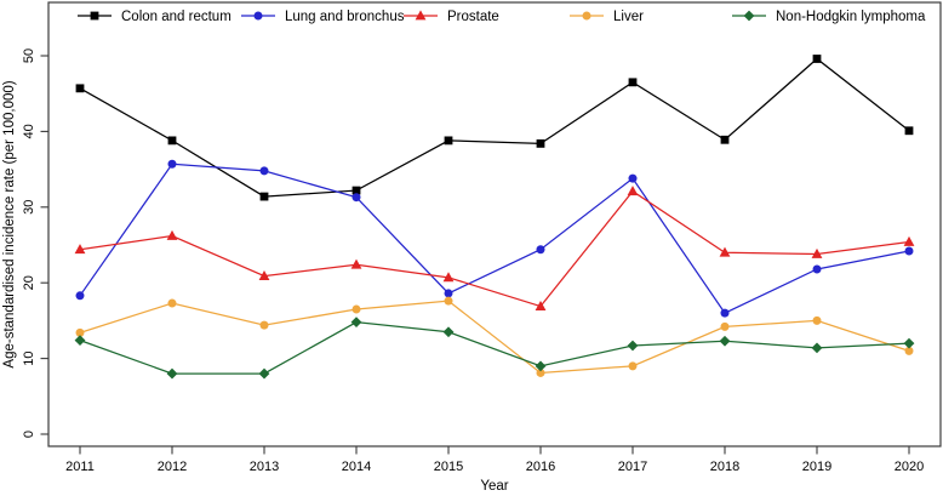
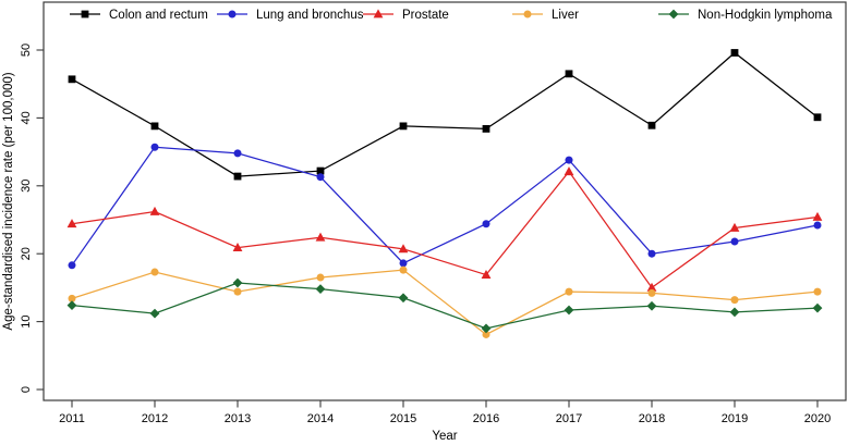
Non-Hodgkin lymphoma/2012: 8 -> 11
Non-Hodgkin lymphoma/2013: 8 -> 16
Liver/2017: 9 -> 14
Lung and bronchus/2018: 16 -> 20
Prostate/2018: 24 -> 15
Liver/2019: 15 -> 13
Liver/2020: 11 -> 14
